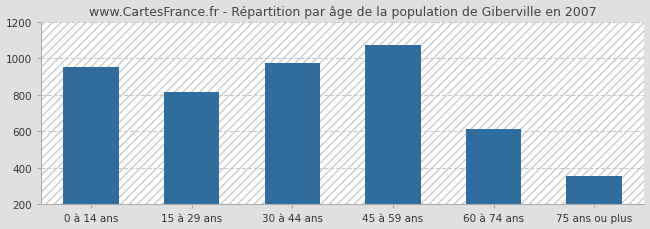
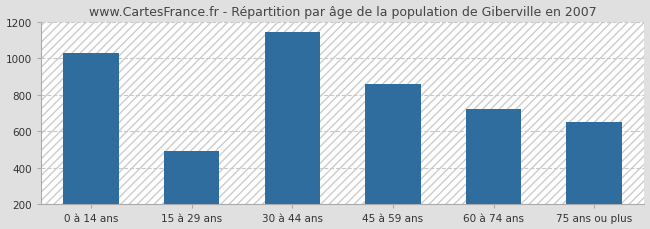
0 à 14 ans: 950 -> 1030
15 à 29 ans: 820 -> 490
30 à 44 ans: 980 -> 1140
45 à 59 ans: 1070 -> 860
60 à 74 ans: 610 -> 720
75 ans ou plus: 360 -> 650
